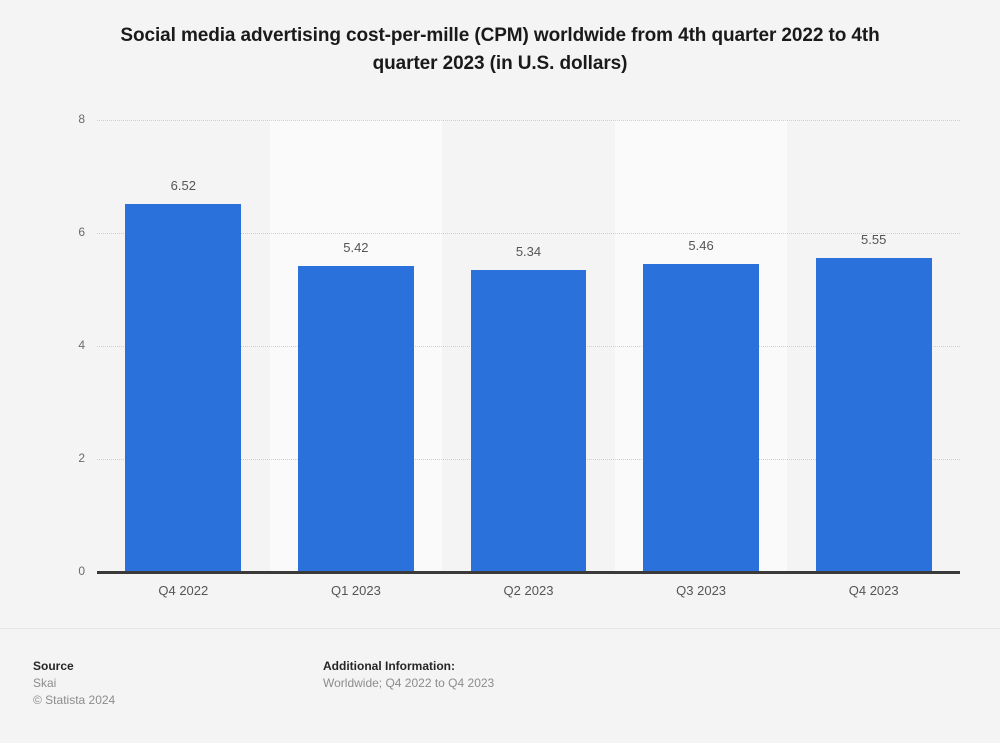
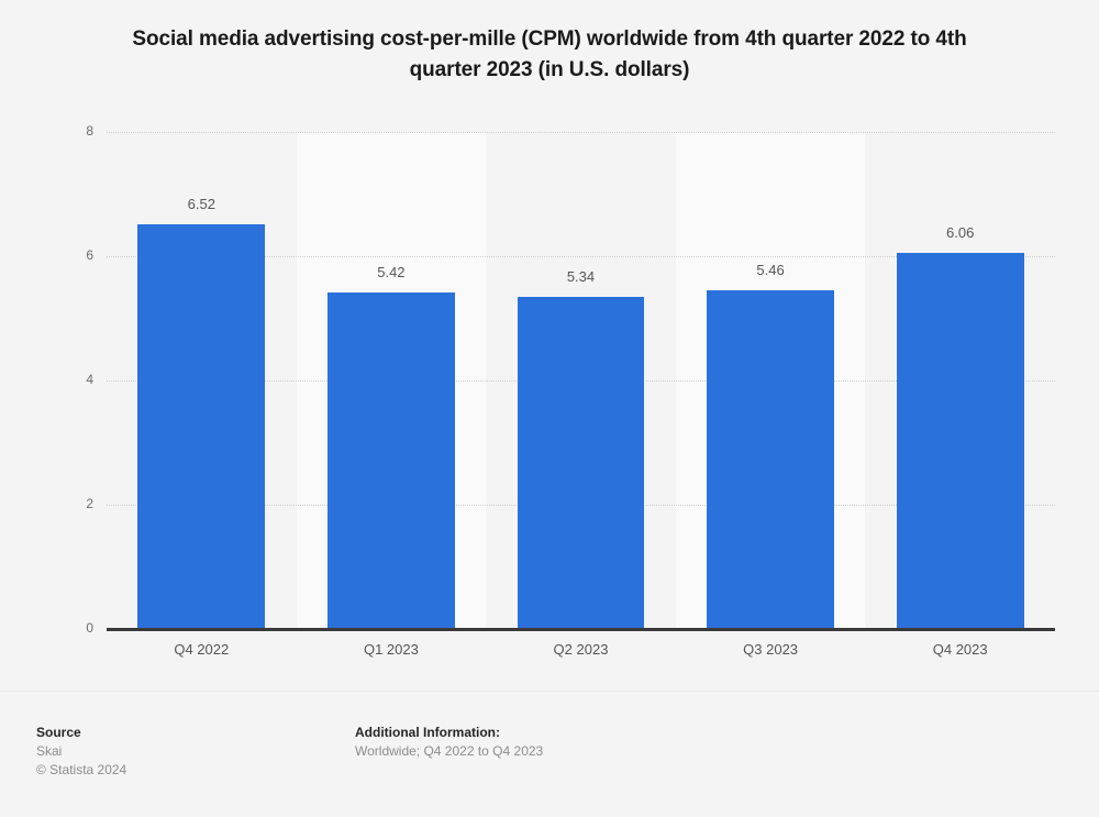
Q4 2023: 5.55 -> 6.06
